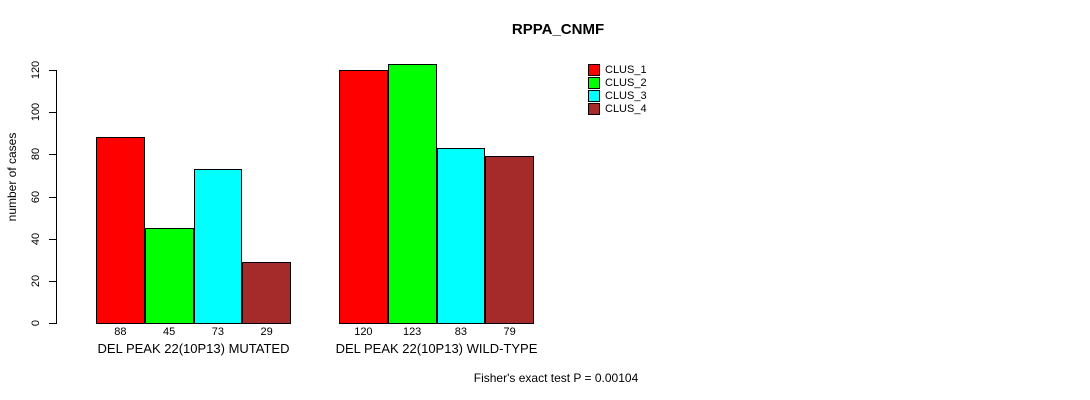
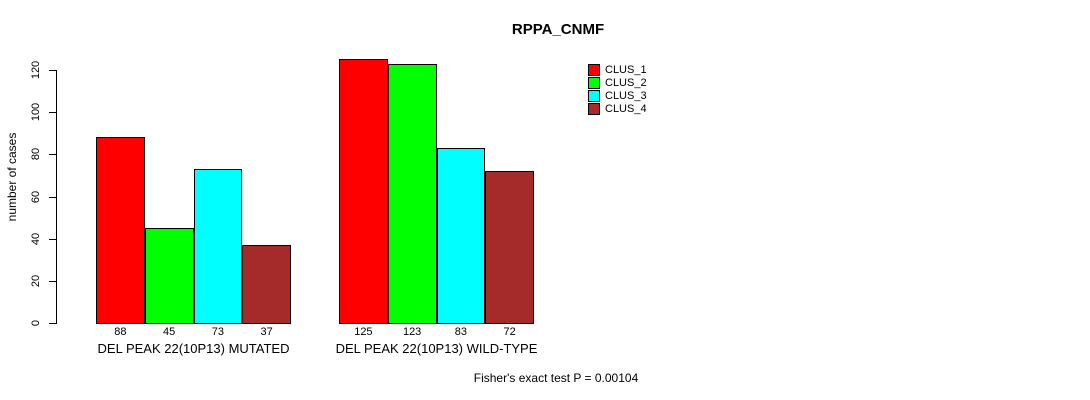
CLUS_4/DEL PEAK 22(10P13) MUTATED: 29 -> 37
CLUS_1/DEL PEAK 22(10P13) WILD-TYPE: 120 -> 125
CLUS_4/DEL PEAK 22(10P13) WILD-TYPE: 79 -> 72
